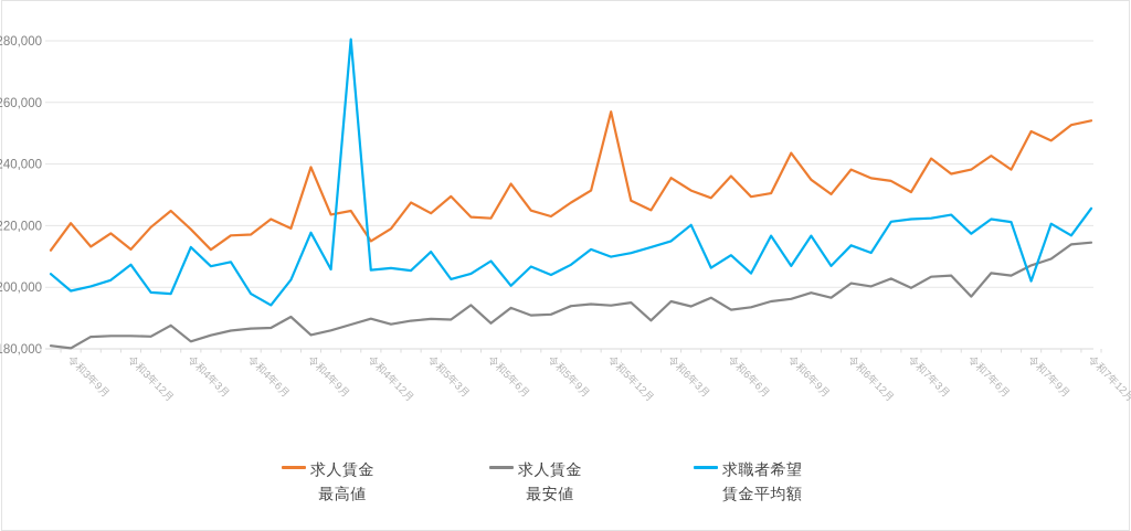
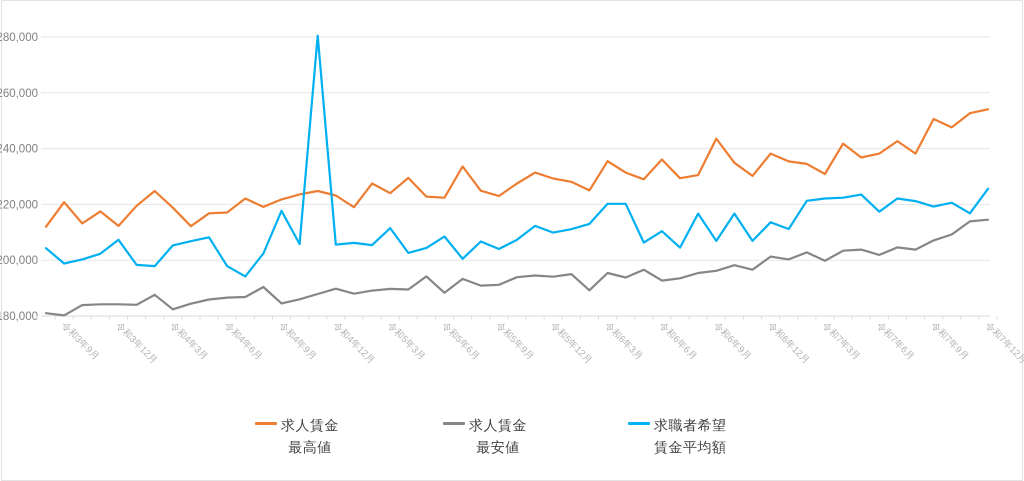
求職者希望 賃金平均額/令和4年3月: 213000 -> 205000
求人賃金 最高値/令和4年9月: 239000 -> 222000
求人賃金 最高値/令和4年12月: 215000 -> 223000
求人賃金 最高値/令和5年12月: 257000 -> 229000
求職者希望 賃金平均額/令和6年3月: 215000 -> 220000
求人賃金 最安値/令和7年6月: 197000 -> 202000
求職者希望 賃金平均額/令和7年9月: 202000 -> 219000
